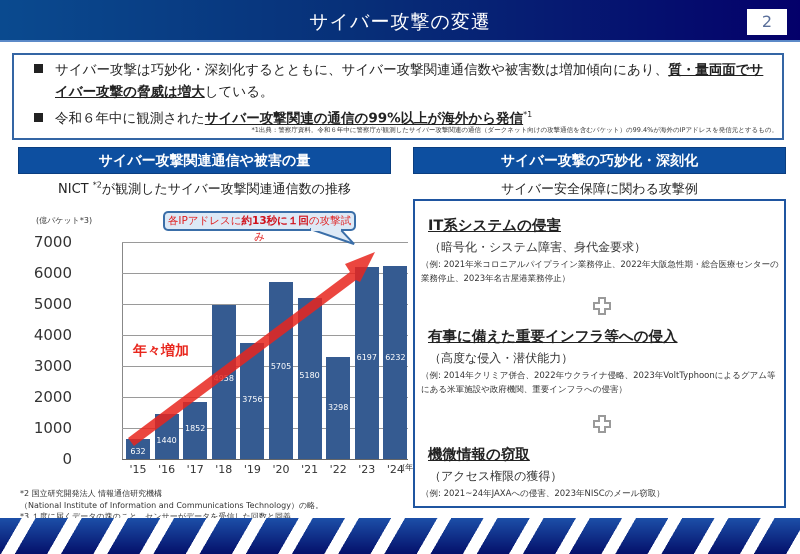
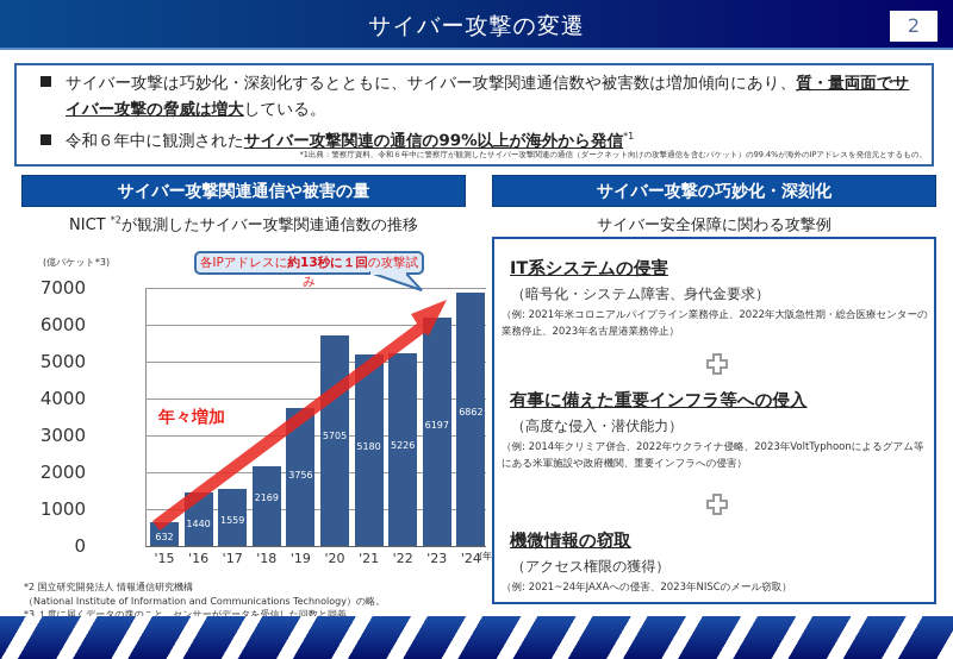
'17: 1852 -> 1559
'18: 4958 -> 2169
'22: 3298 -> 5226
'24: 6232 -> 6862
